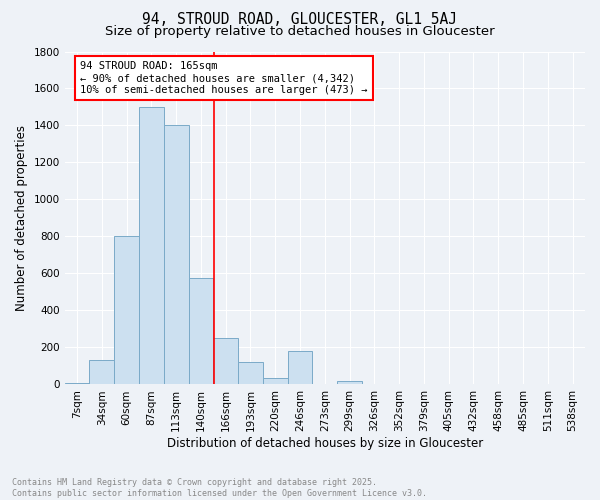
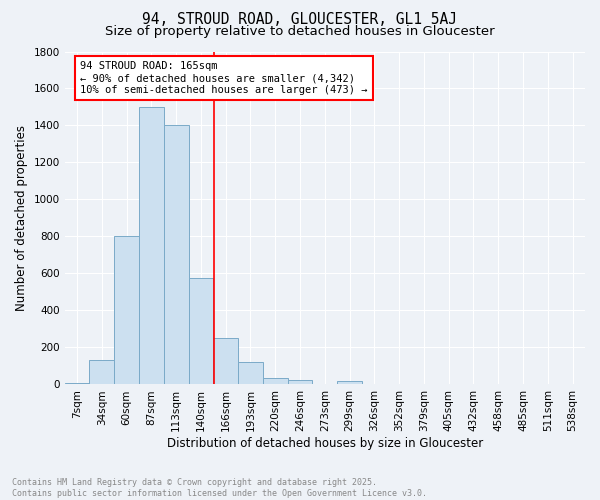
246sqm: 180 -> 20
